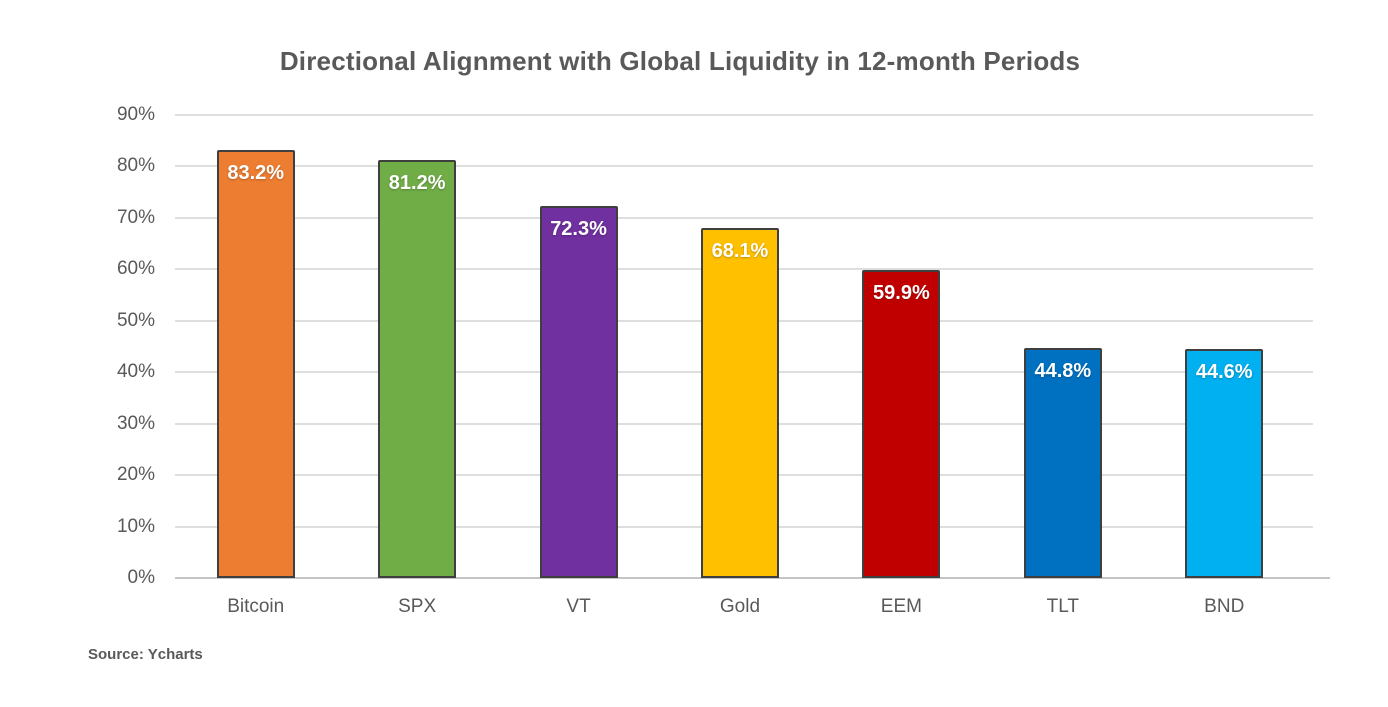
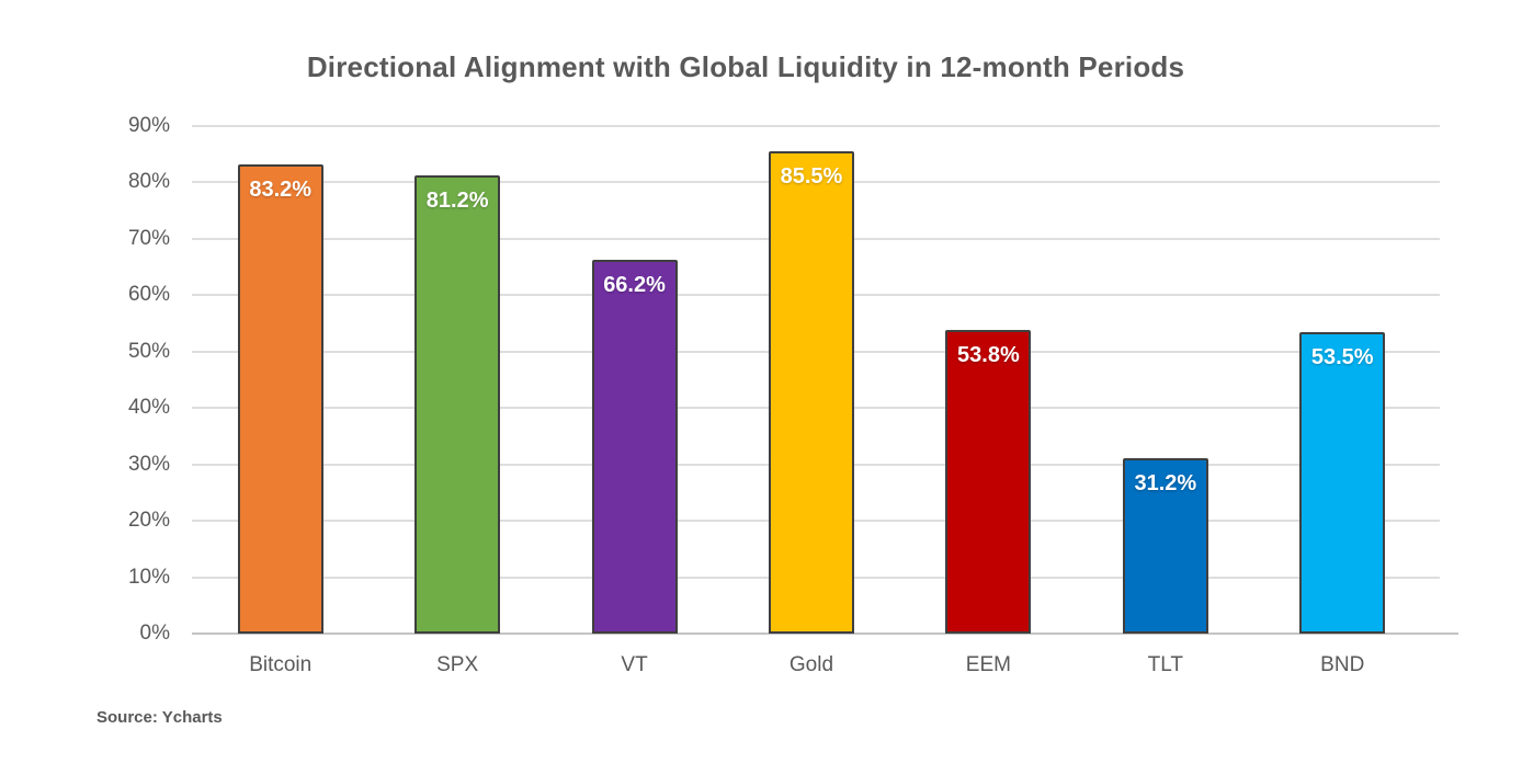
VT: 72.3% -> 66.2%
Gold: 68.1% -> 85.5%
EEM: 59.9% -> 53.8%
TLT: 44.8% -> 31.2%
BND: 44.6% -> 53.5%
